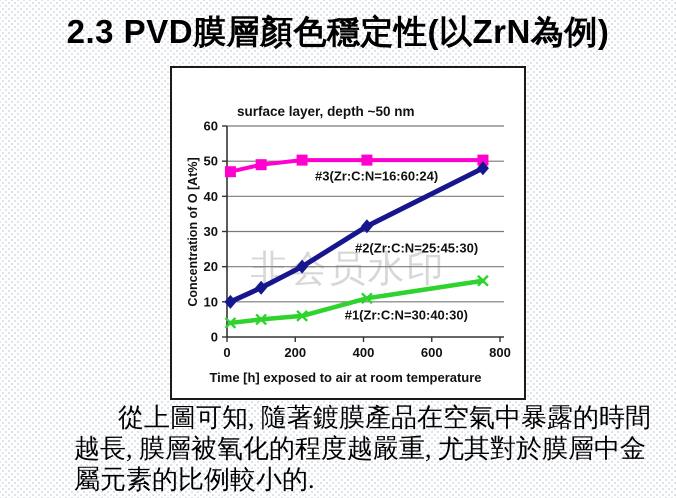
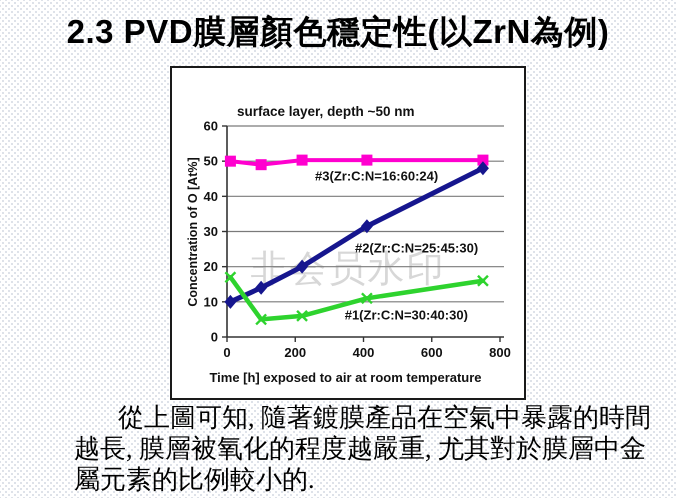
#3(Zr:C:N=16:60:24)/10: 47 -> 50
#1(Zr:C:N=30:40:30)/10: 4 -> 17
